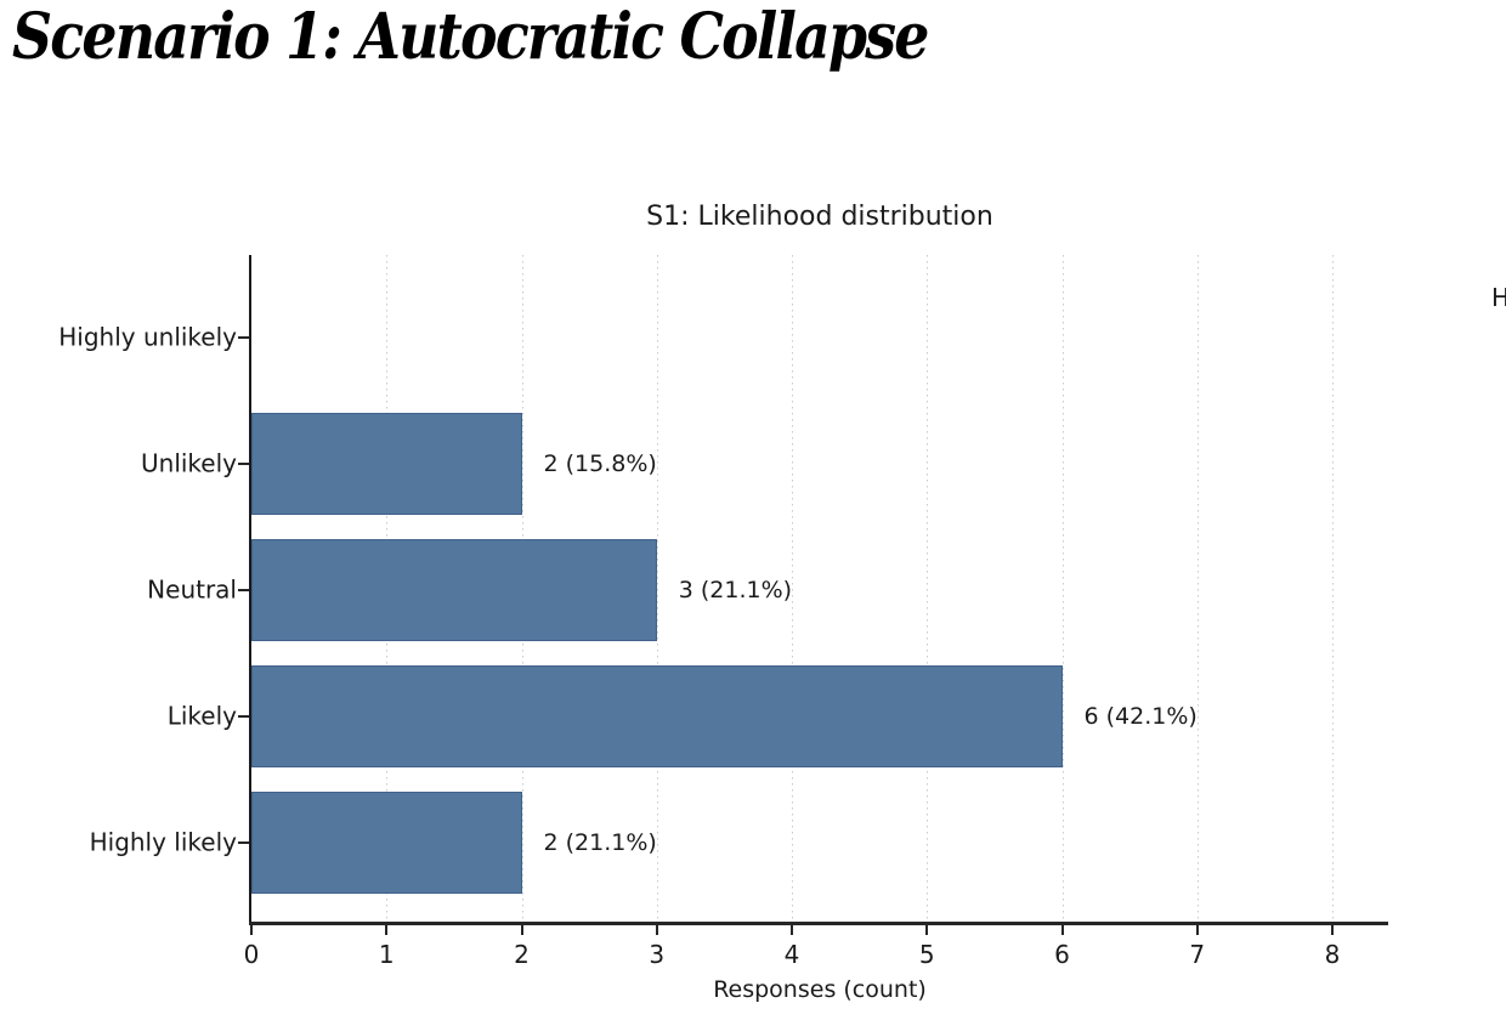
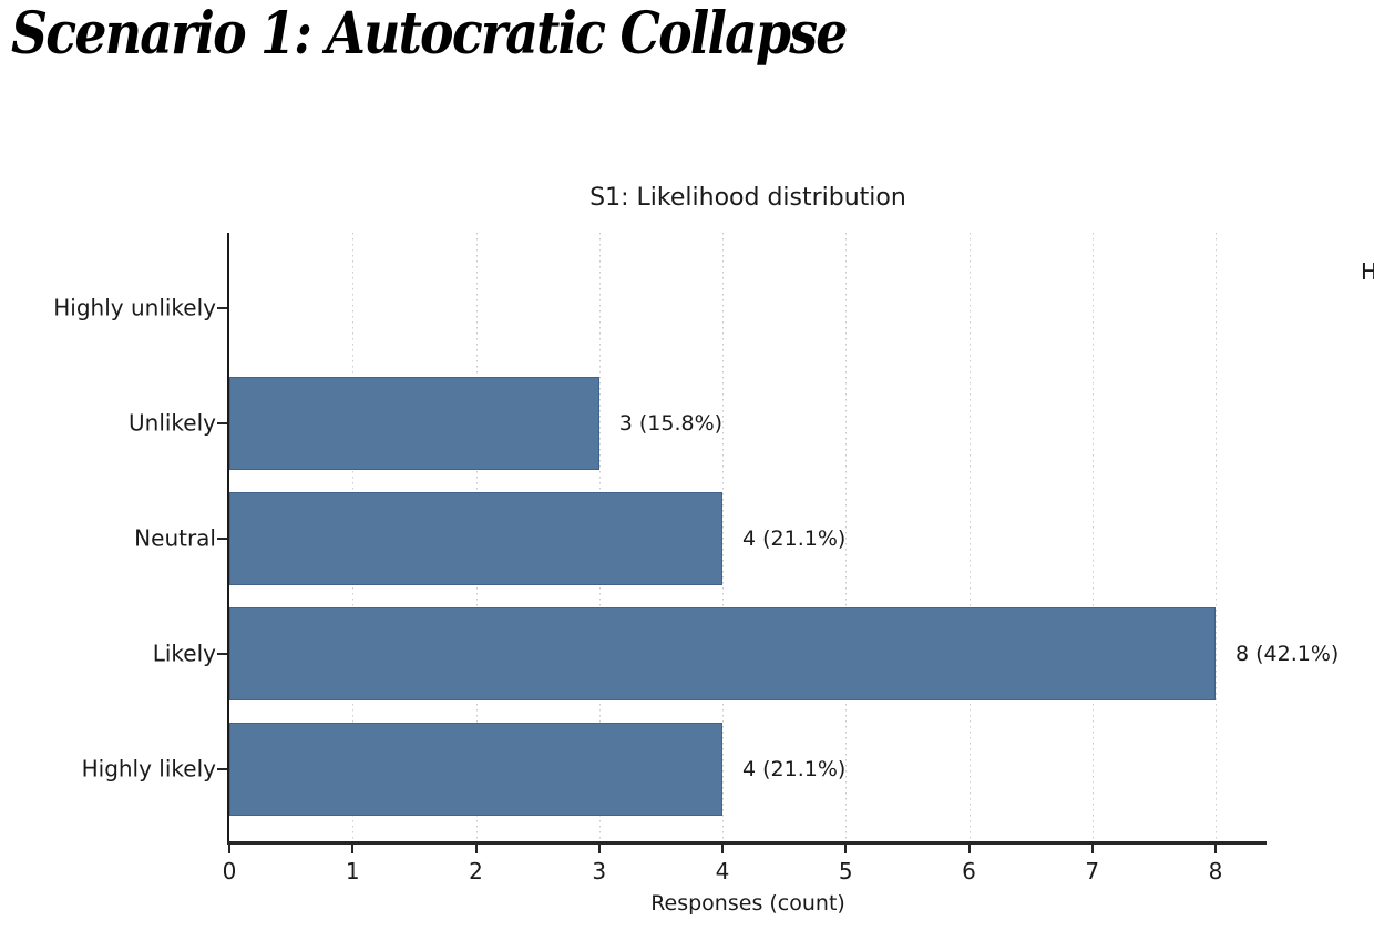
Unlikely: 2 -> 3
Neutral: 3 -> 4
Likely: 6 -> 8
Highly likely: 2 -> 4
